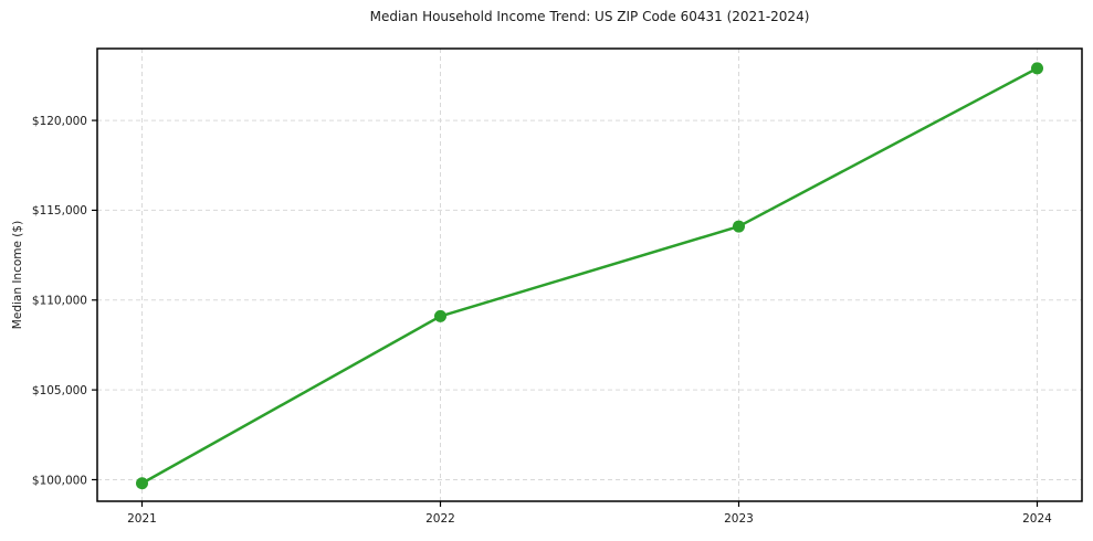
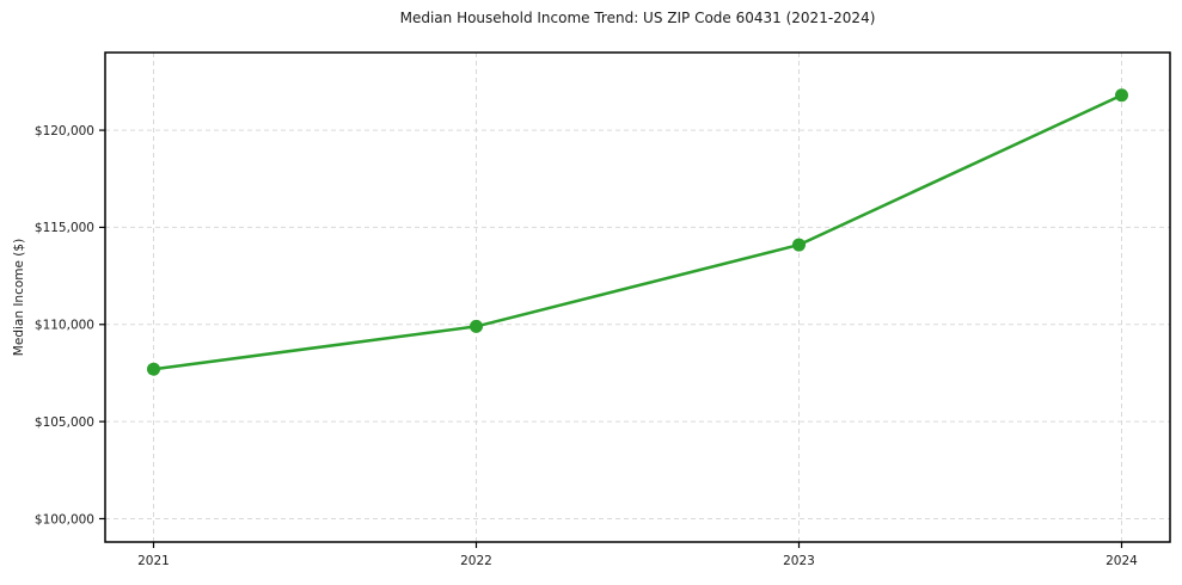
2021: $99800 -> $107700
2022: $109100 -> $109900
2024: $122900 -> $121800
